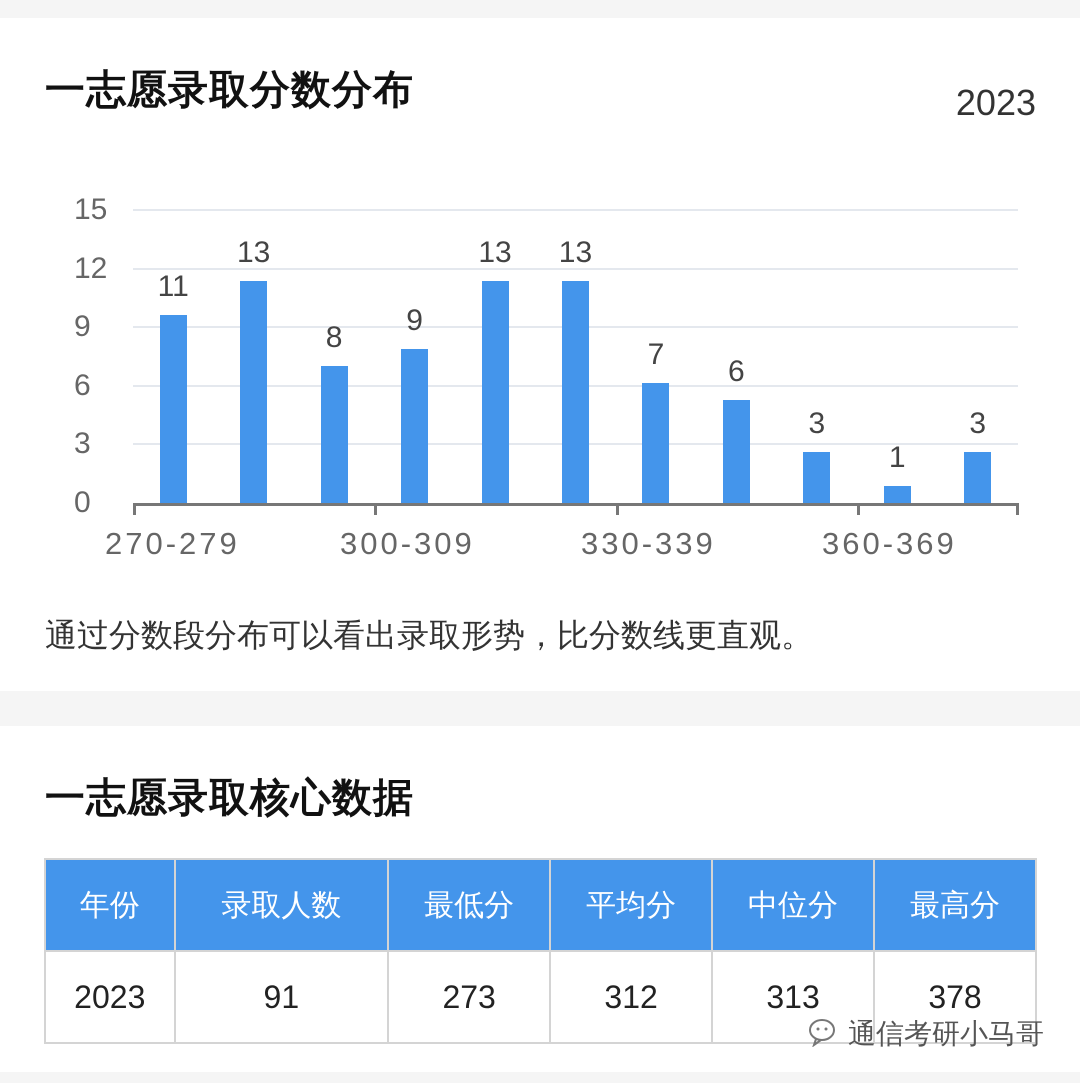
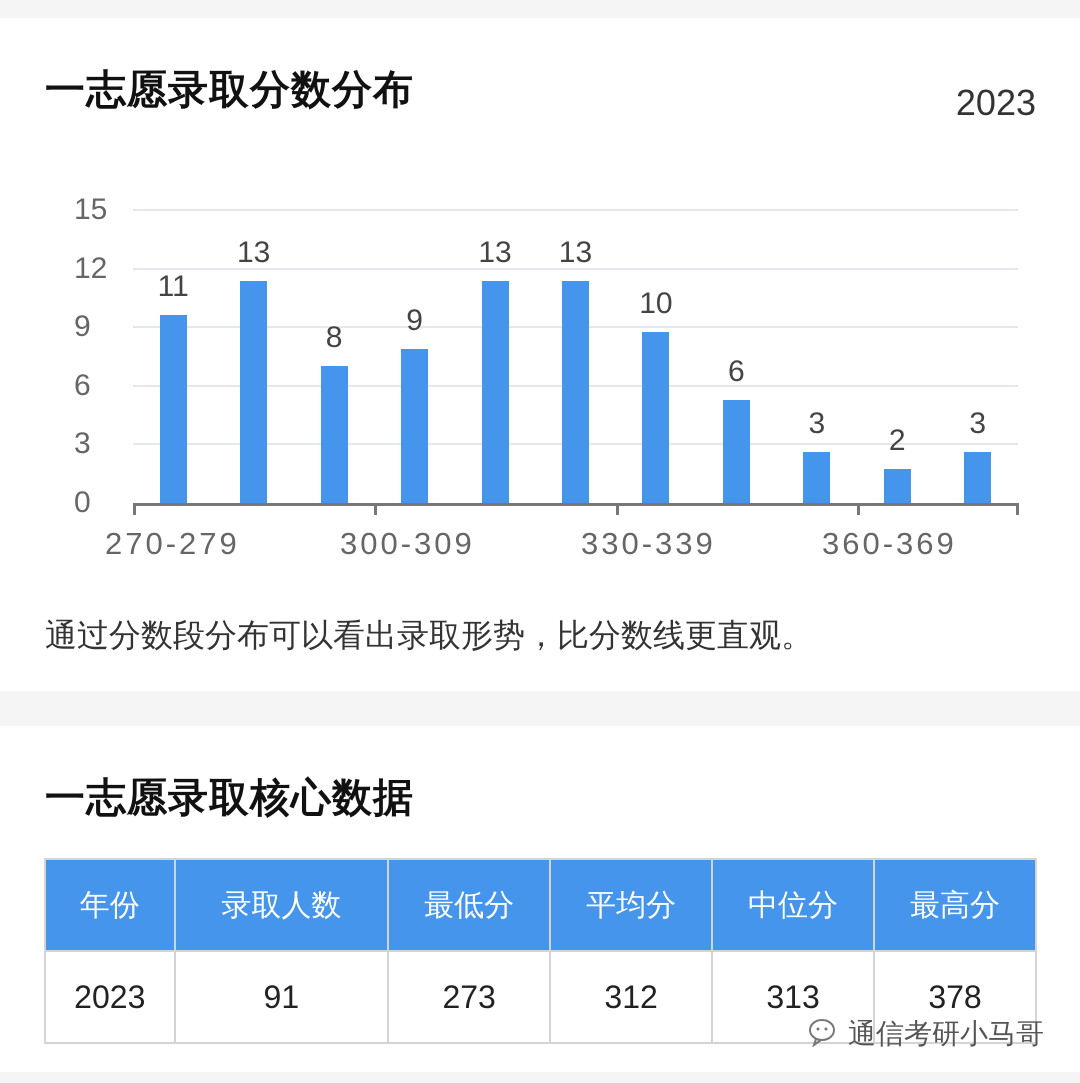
330-339: 7 -> 10
360-369: 1 -> 2
